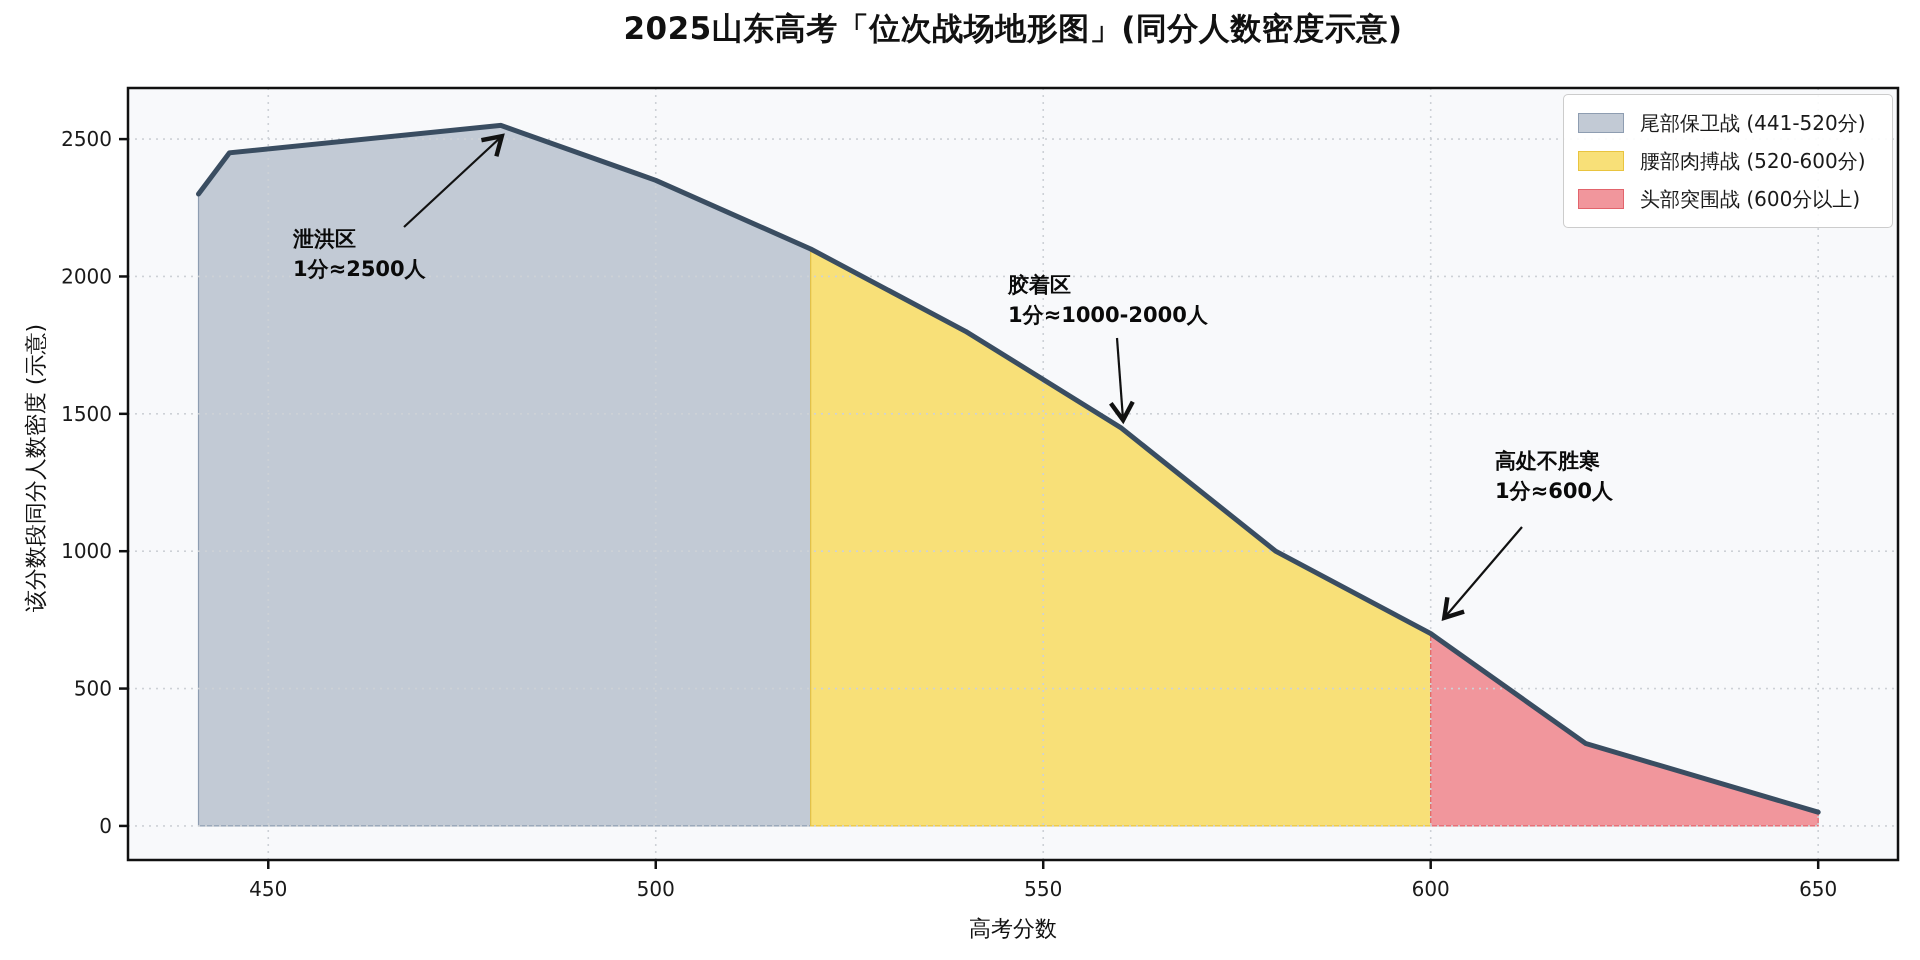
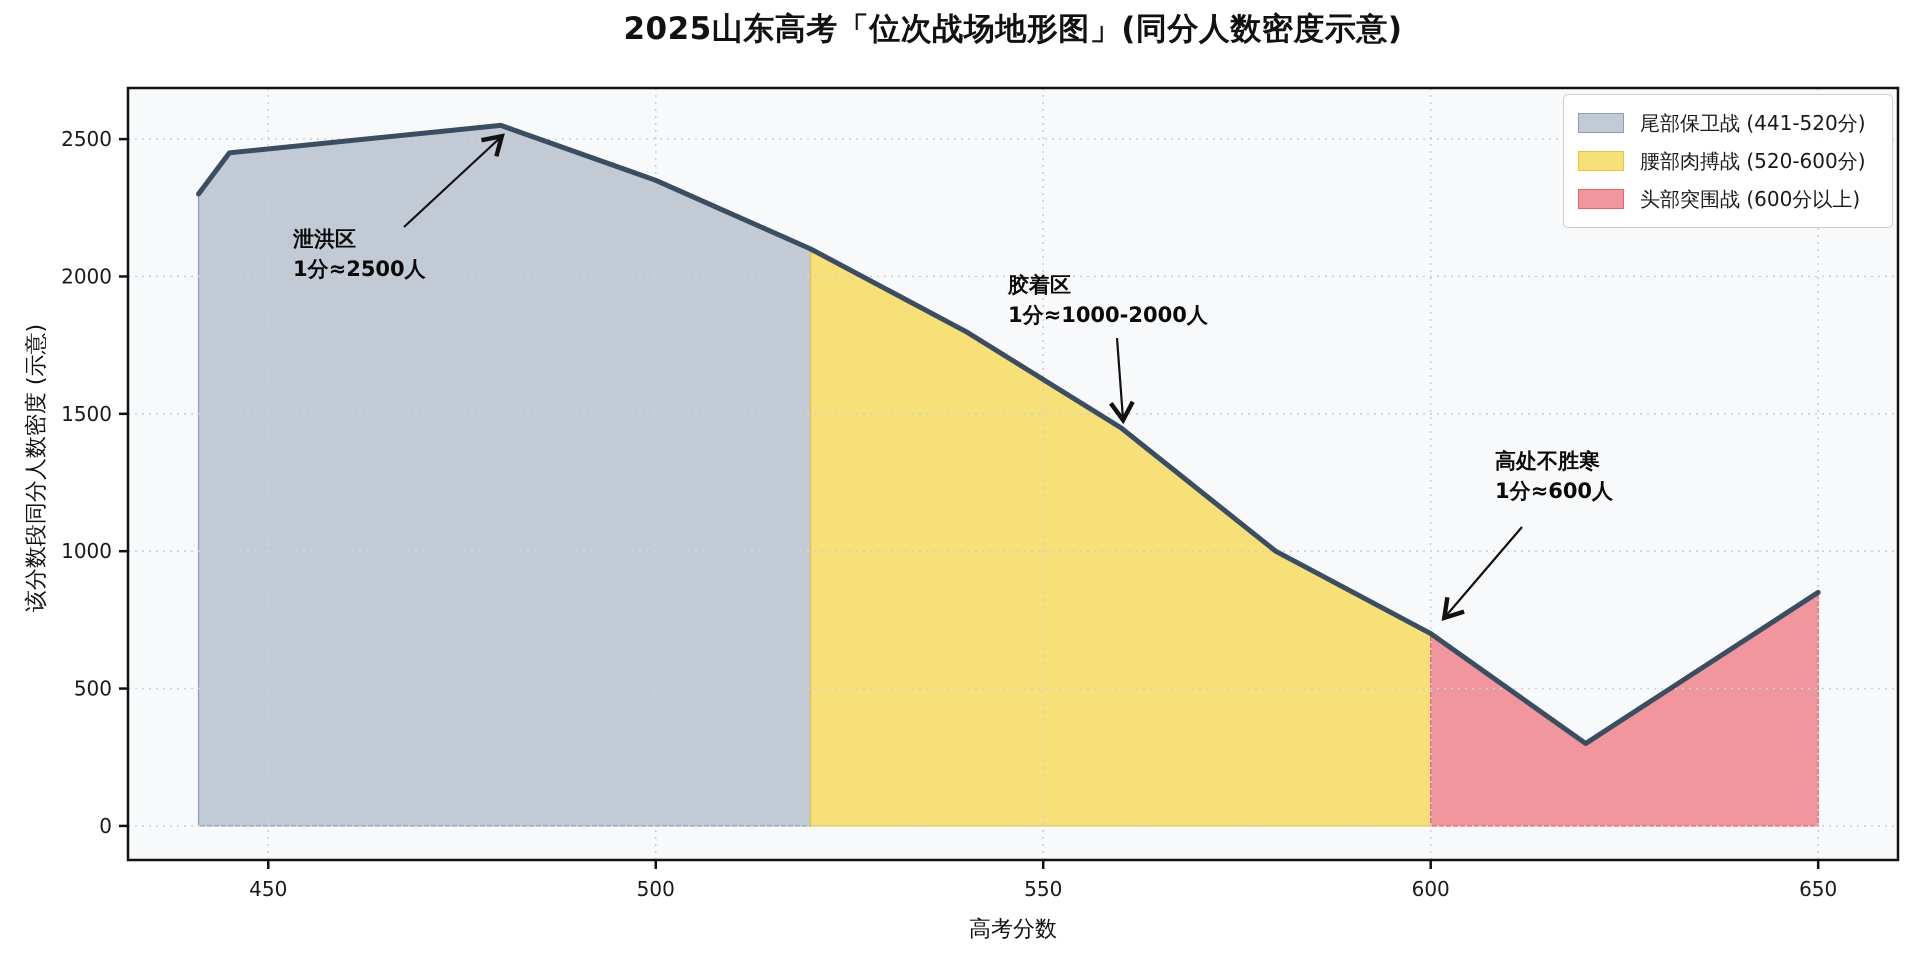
650: 50 -> 850
